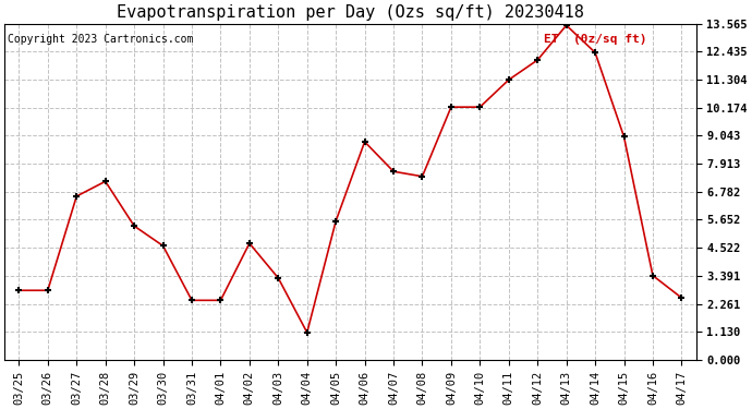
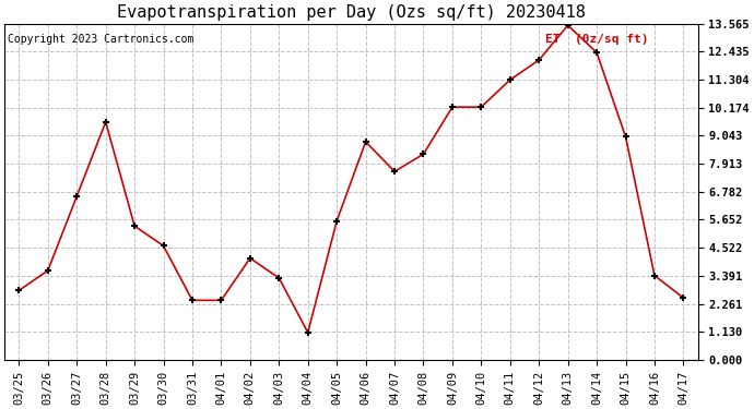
03/26: 2.8 -> 3.6
03/28: 7.2 -> 9.6
04/02: 4.7 -> 4.1
04/08: 7.4 -> 8.3
